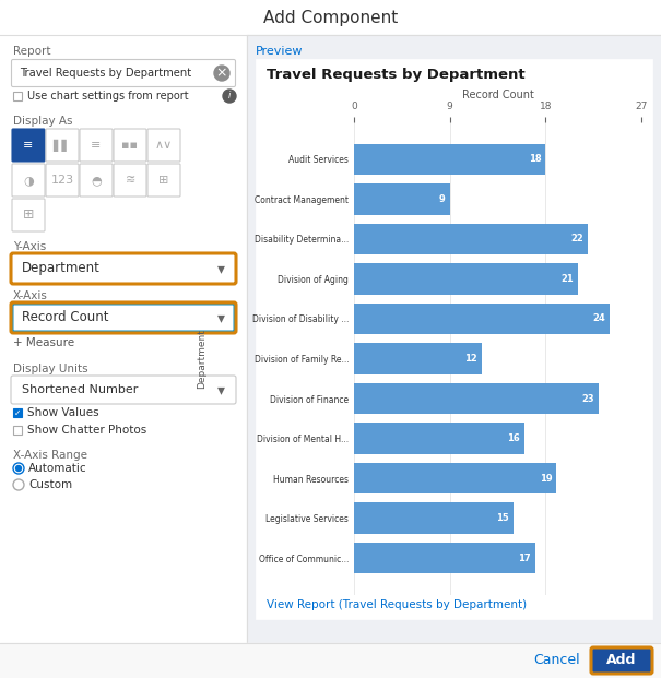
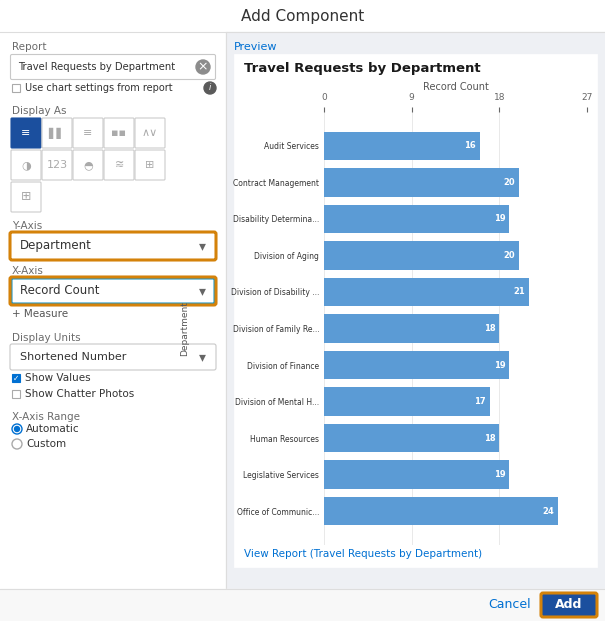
Audit Services: 18 -> 16
Contract Management: 9 -> 20
Disability Determina...: 22 -> 19
Division of Aging: 21 -> 20
Division of Disability ...: 24 -> 21
Division of Family Re...: 12 -> 18
Division of Finance: 23 -> 19
Division of Mental H...: 16 -> 17
Human Resources: 19 -> 18
Legislative Services: 15 -> 19
Office of Communic...: 17 -> 24
